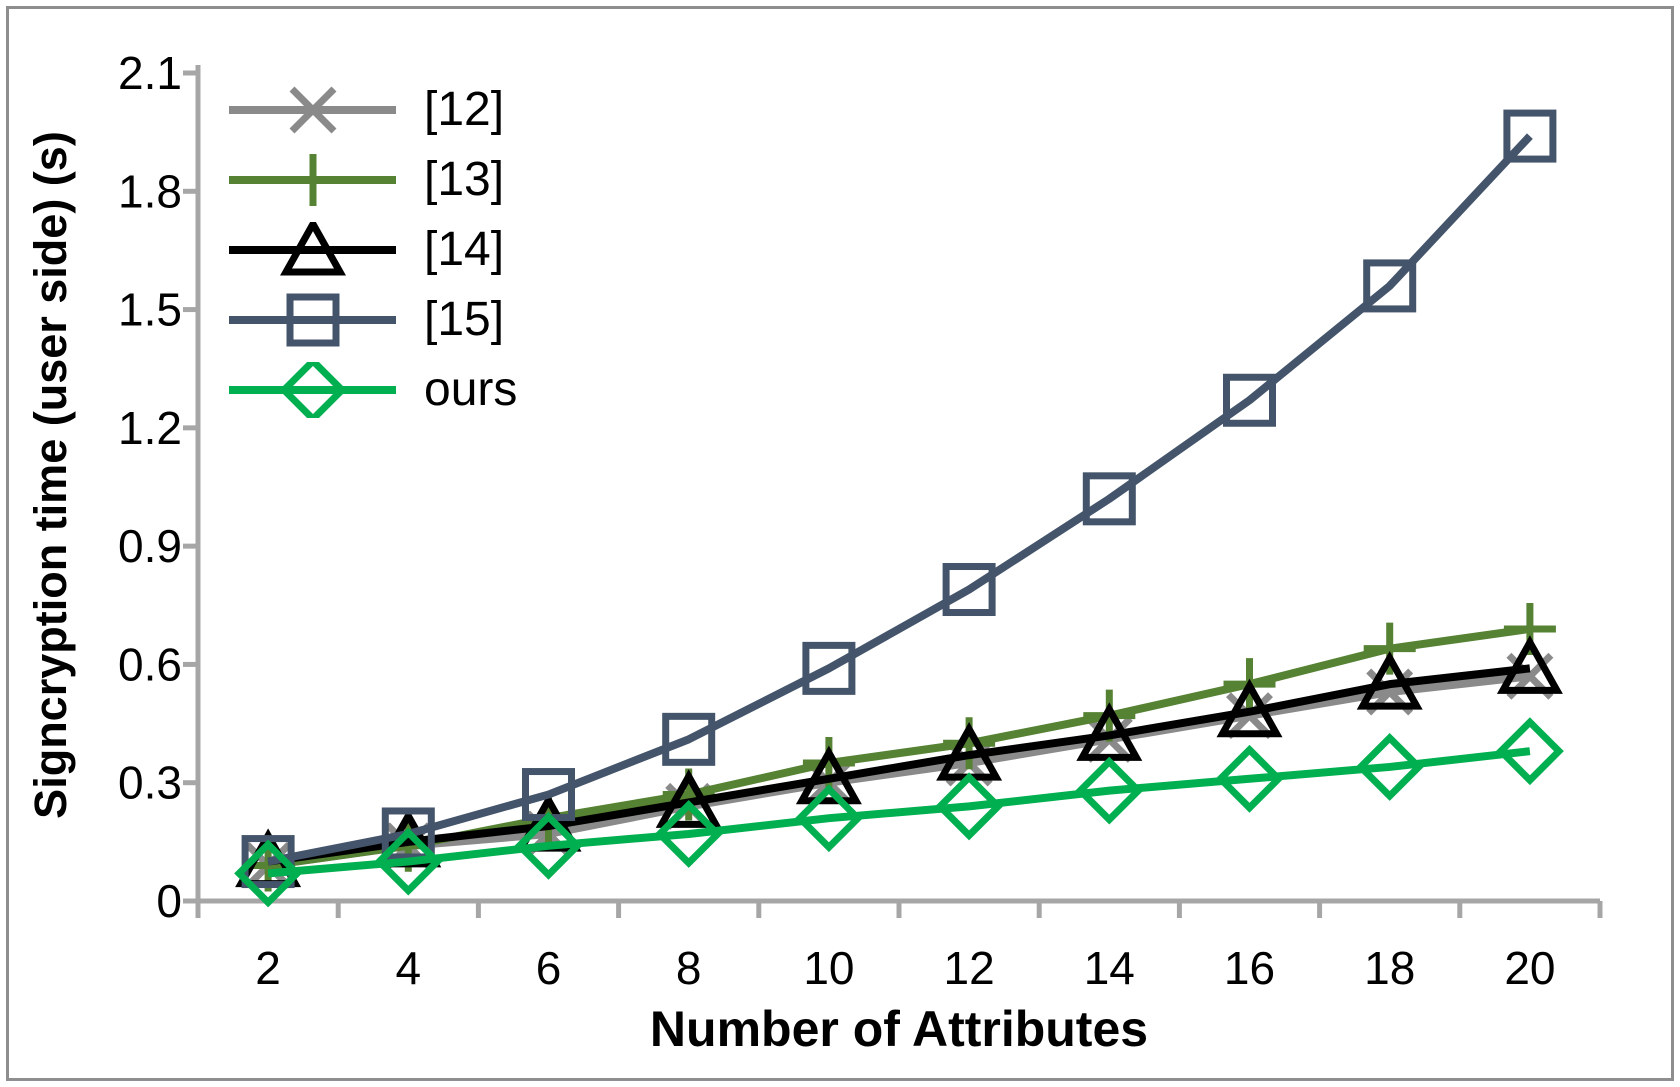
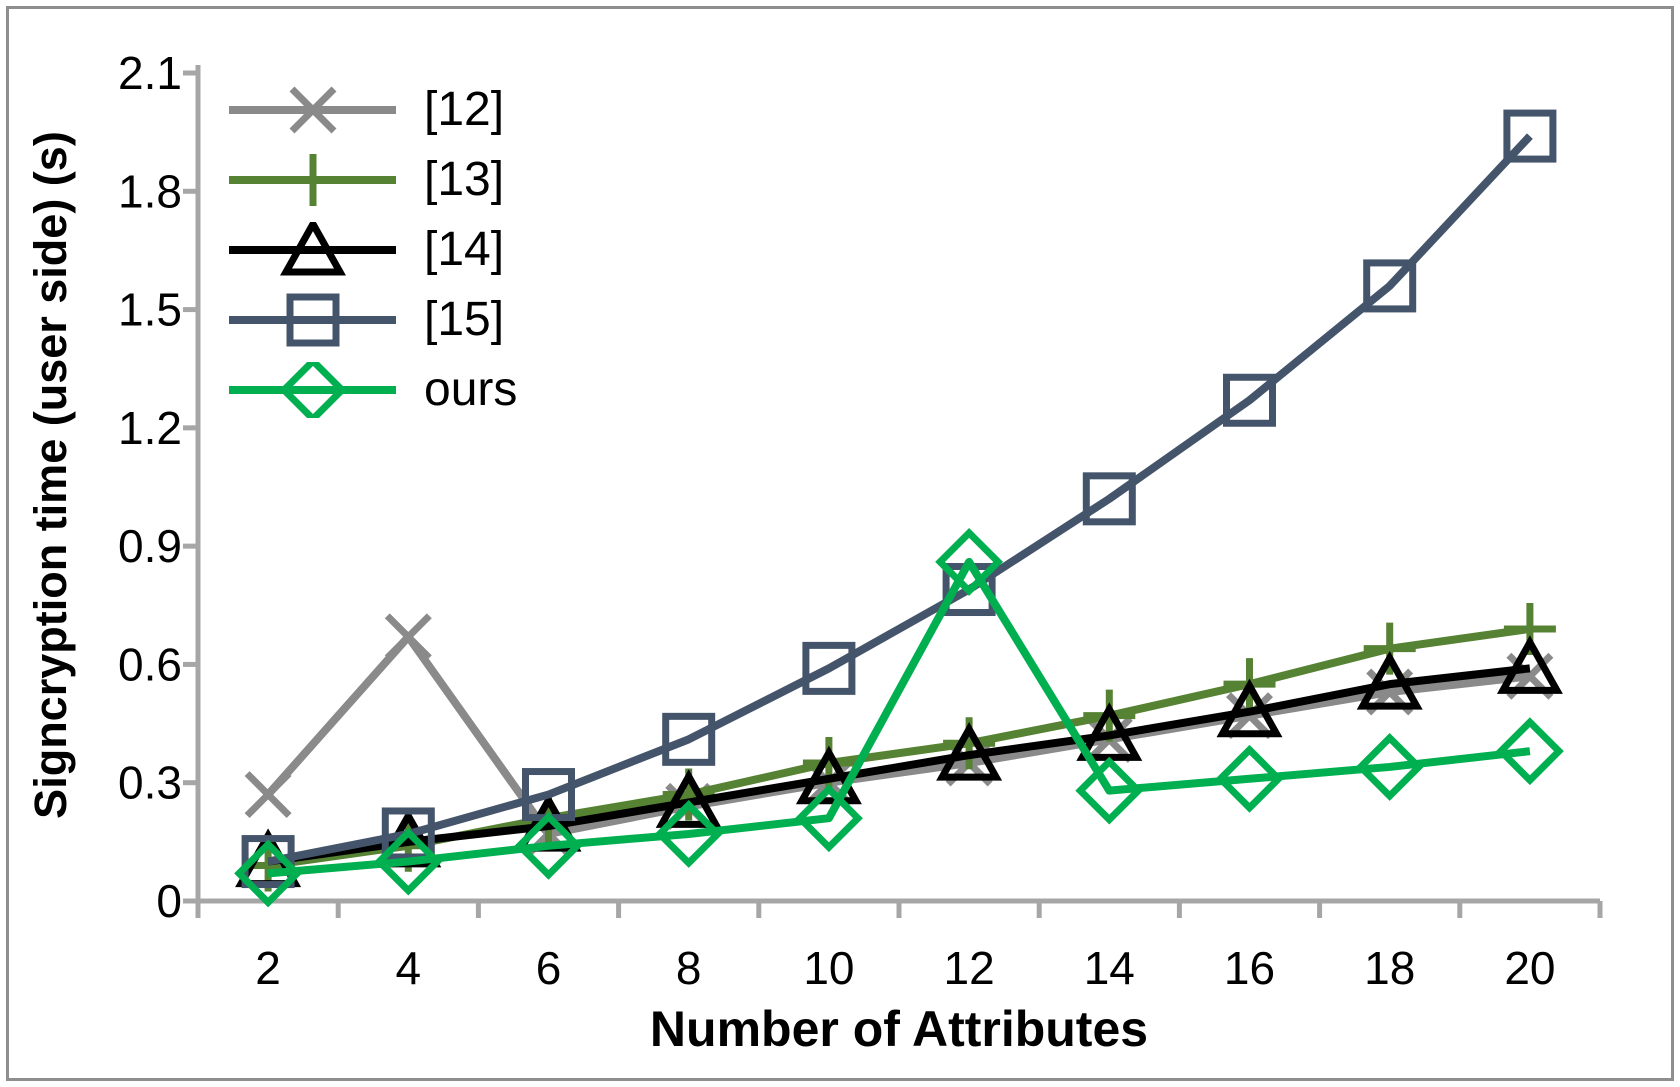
[12]/2: 0.09 -> 0.27
[12]/4: 0.14 -> 0.67
ours/12: 0.24 -> 0.86
